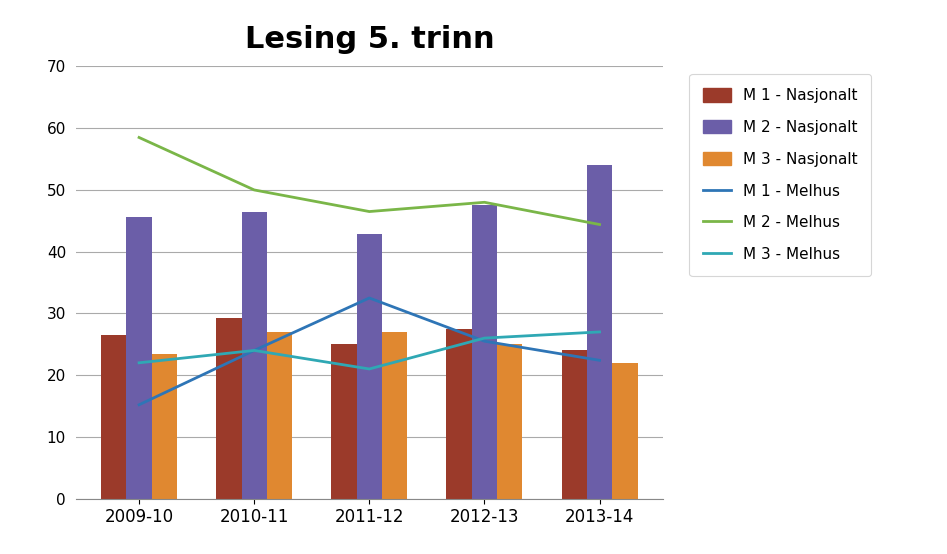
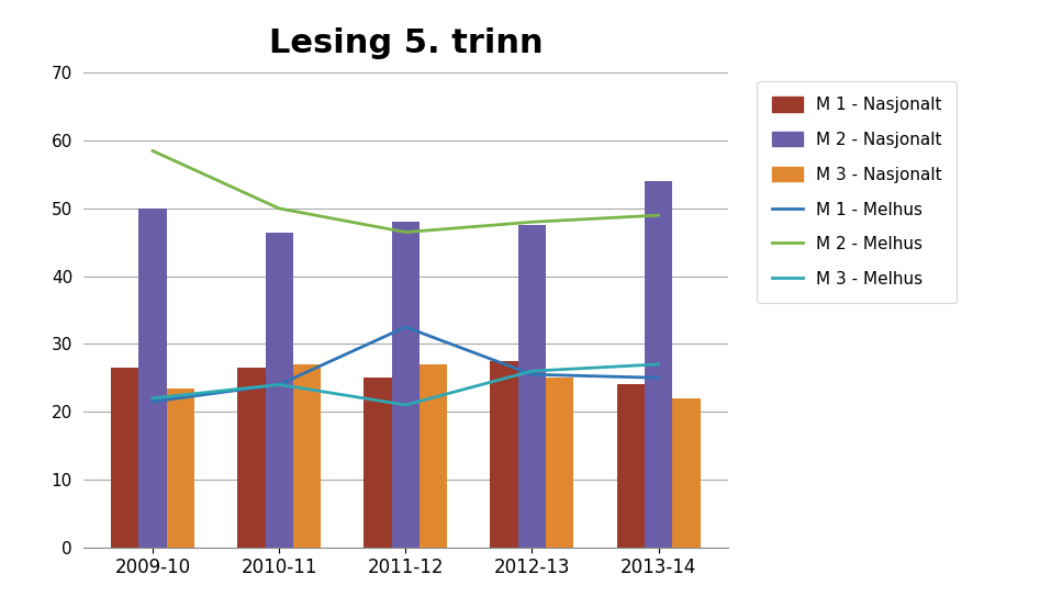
M 2 - Nasjonalt/2009-10: 45.6 -> 50.0
M 1 - Melhus/2009-10: 15.2 -> 21.5
M 1 - Nasjonalt/2010-11: 29.2 -> 26.5
M 2 - Nasjonalt/2011-12: 42.8 -> 48.0
M 1 - Melhus/2013-14: 22.4 -> 25.0
M 2 - Melhus/2013-14: 44.4 -> 49.0
